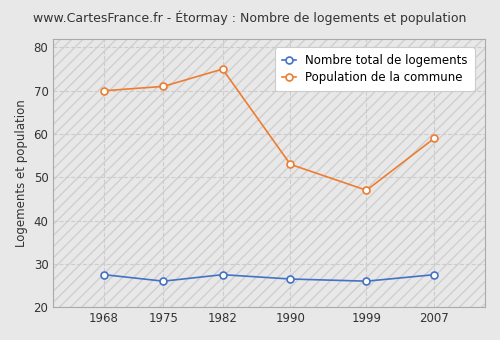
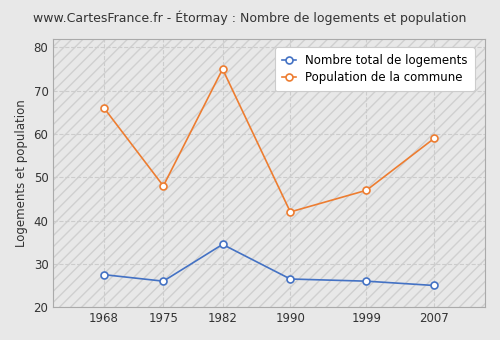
Population de la commune/1968: 70 -> 66
Population de la commune/1975: 71 -> 48
Nombre total de logements/1982: 27.5 -> 34.5
Population de la commune/1990: 53 -> 42
Nombre total de logements/2007: 27.5 -> 25.0
